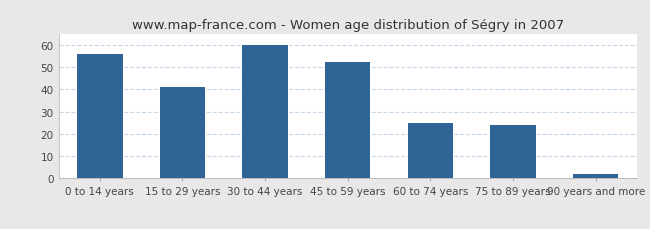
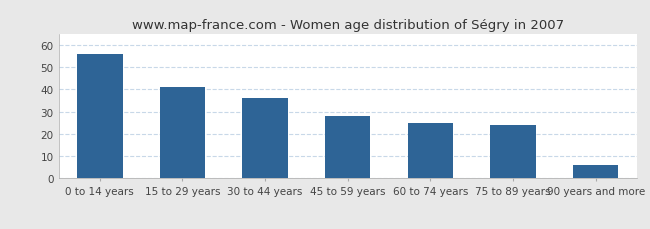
30 to 44 years: 60 -> 36
45 to 59 years: 52 -> 28
90 years and more: 2 -> 6
